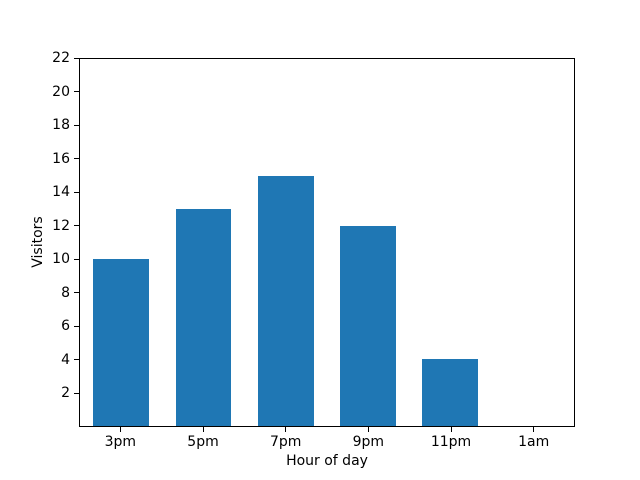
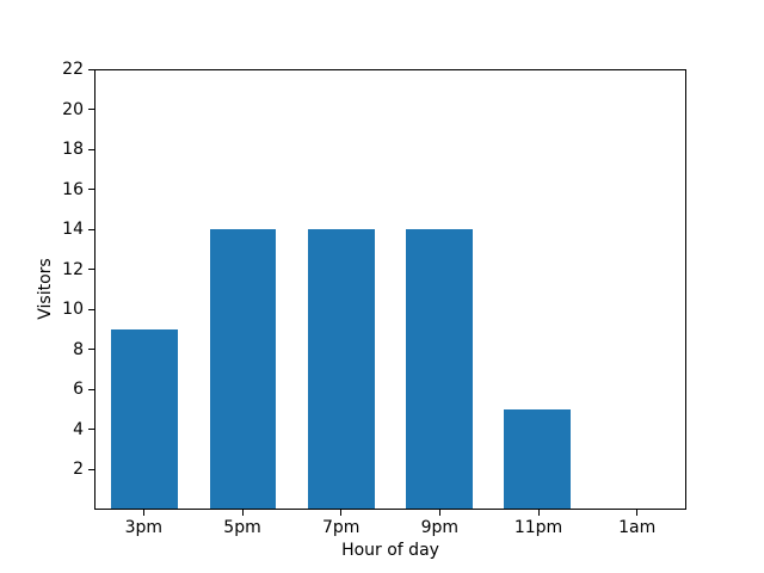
3pm: 10 -> 9
5pm: 13 -> 14
7pm: 15 -> 14
9pm: 12 -> 14
11pm: 4 -> 5
